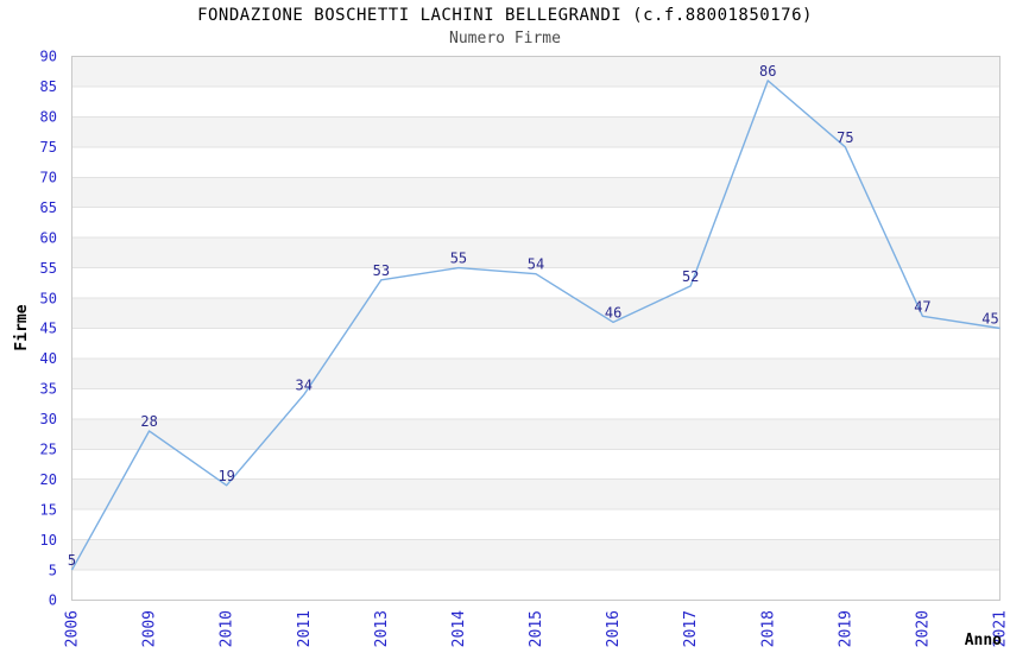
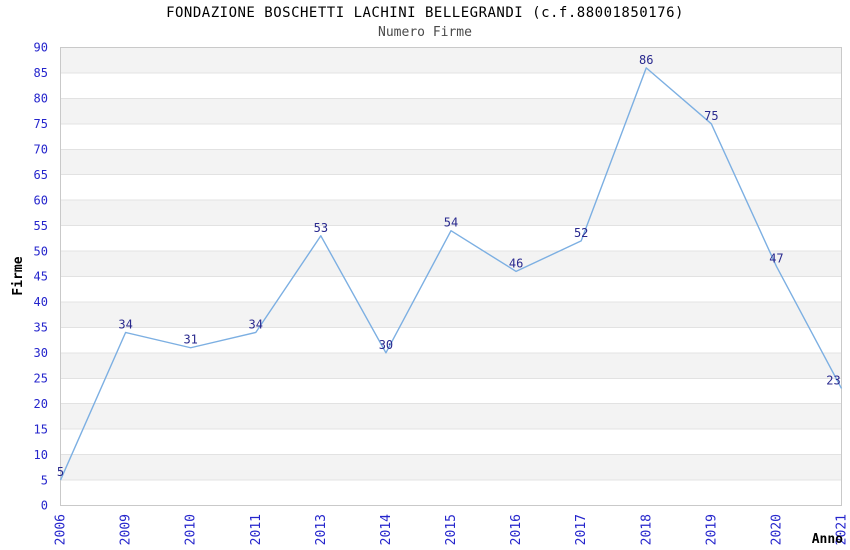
2009: 28 -> 34
2010: 19 -> 31
2014: 55 -> 30
2021: 45 -> 23
